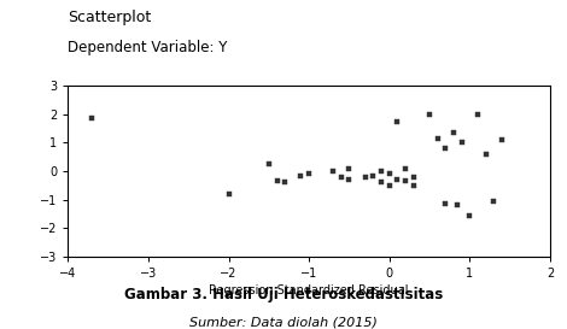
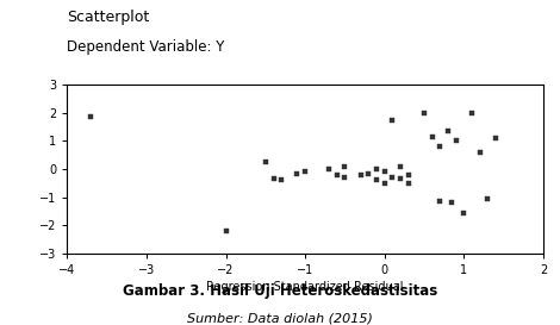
−2: -0.80 -> -2.20
